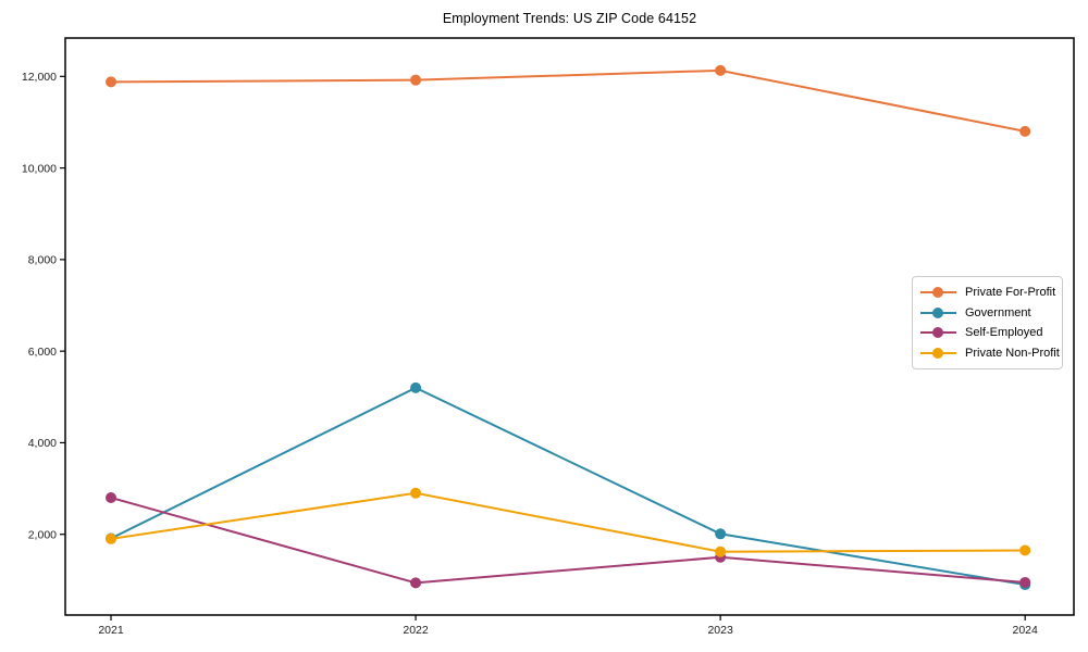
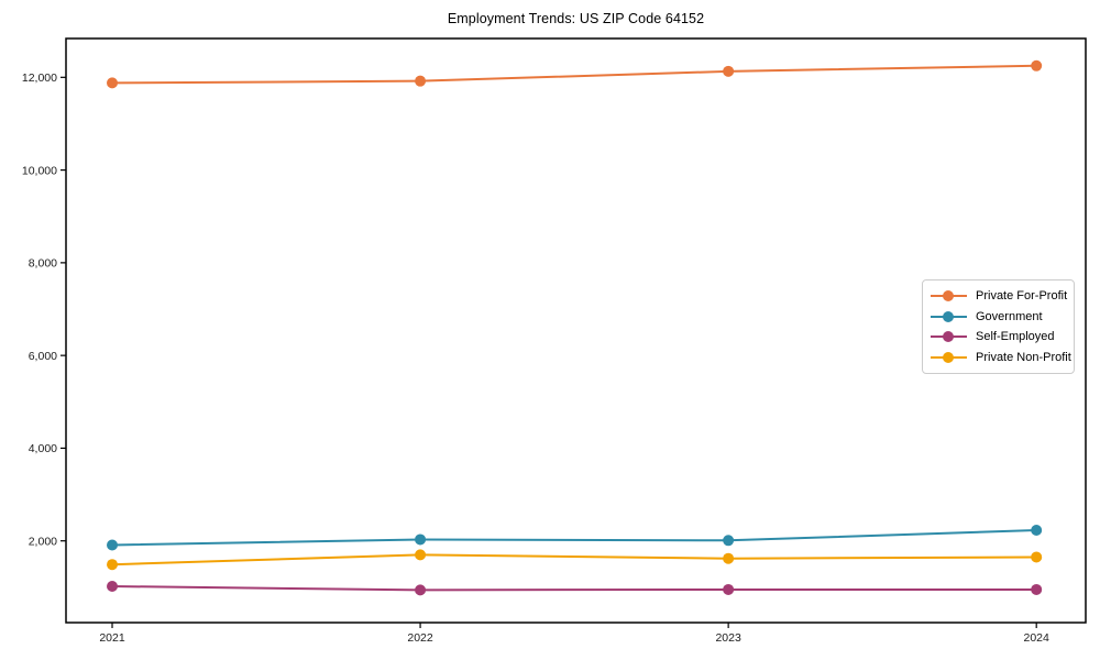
Self-Employed/2021: 2800 -> 1000
Private Non-Profit/2021: 1900 -> 1500
Government/2022: 5200 -> 2000
Private Non-Profit/2022: 2900 -> 1700
Self-Employed/2023: 1500 -> 1000
Private For-Profit/2024: 10800 -> 12200
Government/2024: 900 -> 2200
